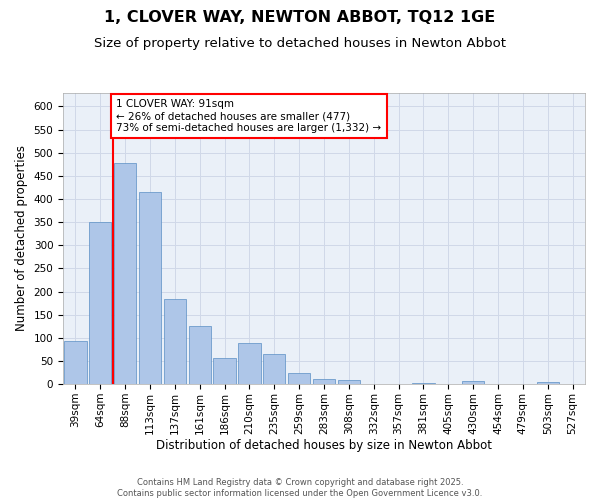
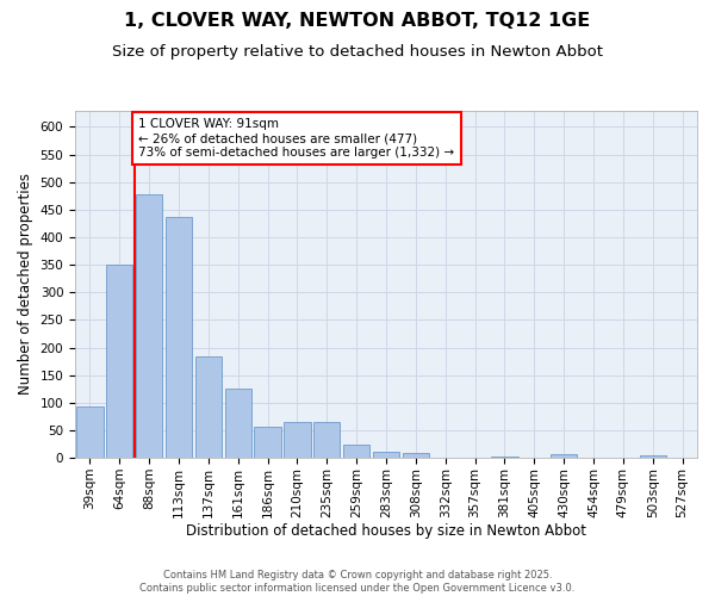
113sqm: 415 -> 437
210sqm: 90 -> 65
